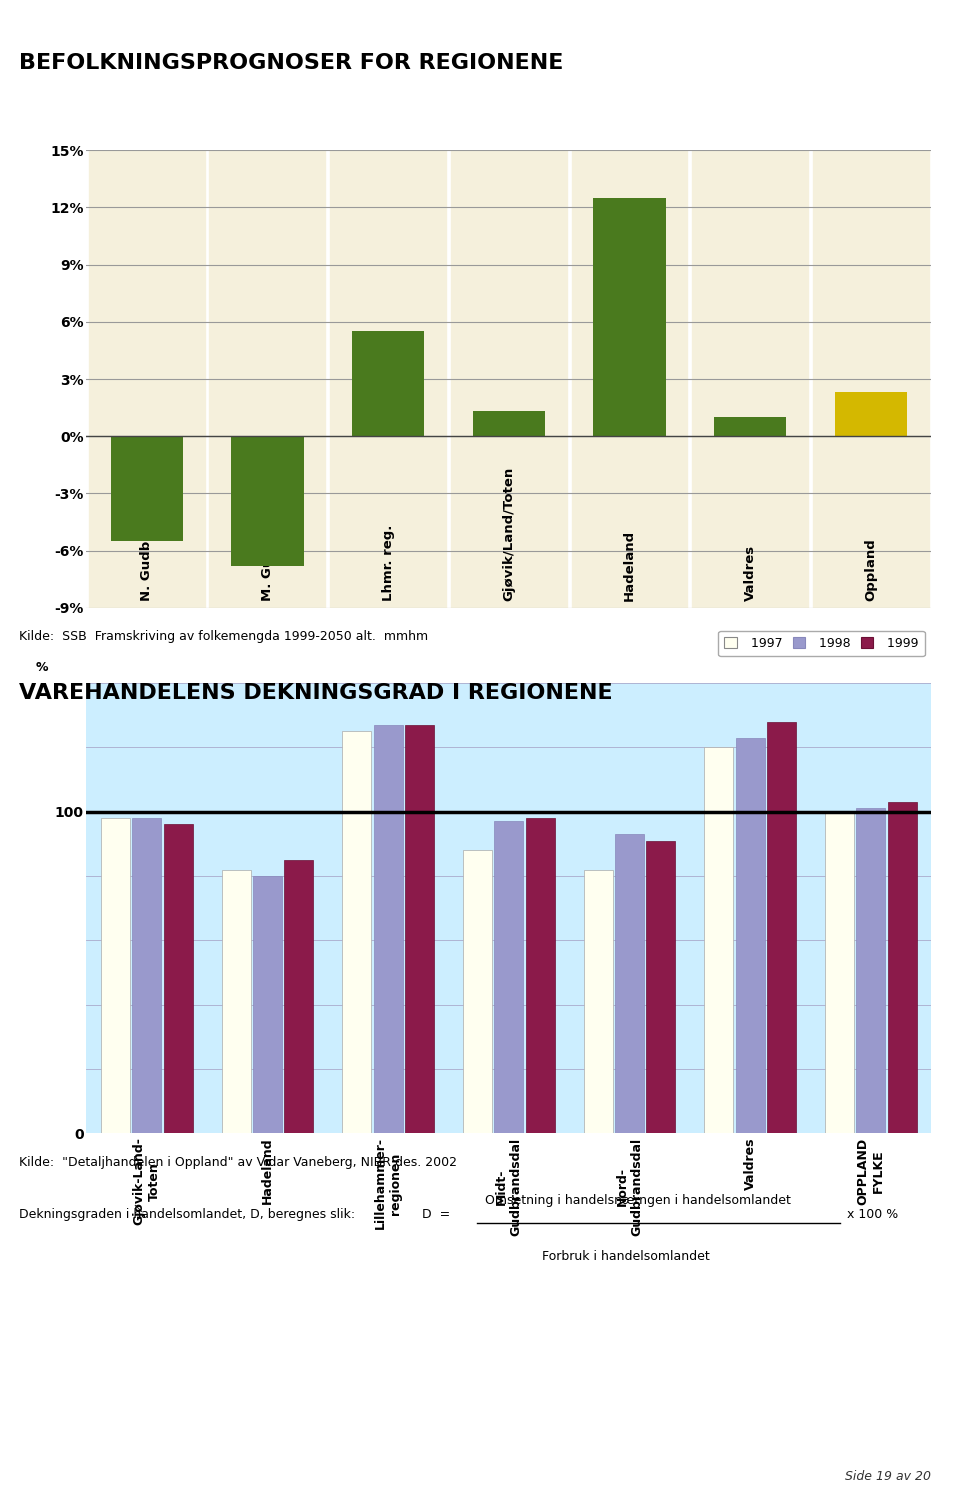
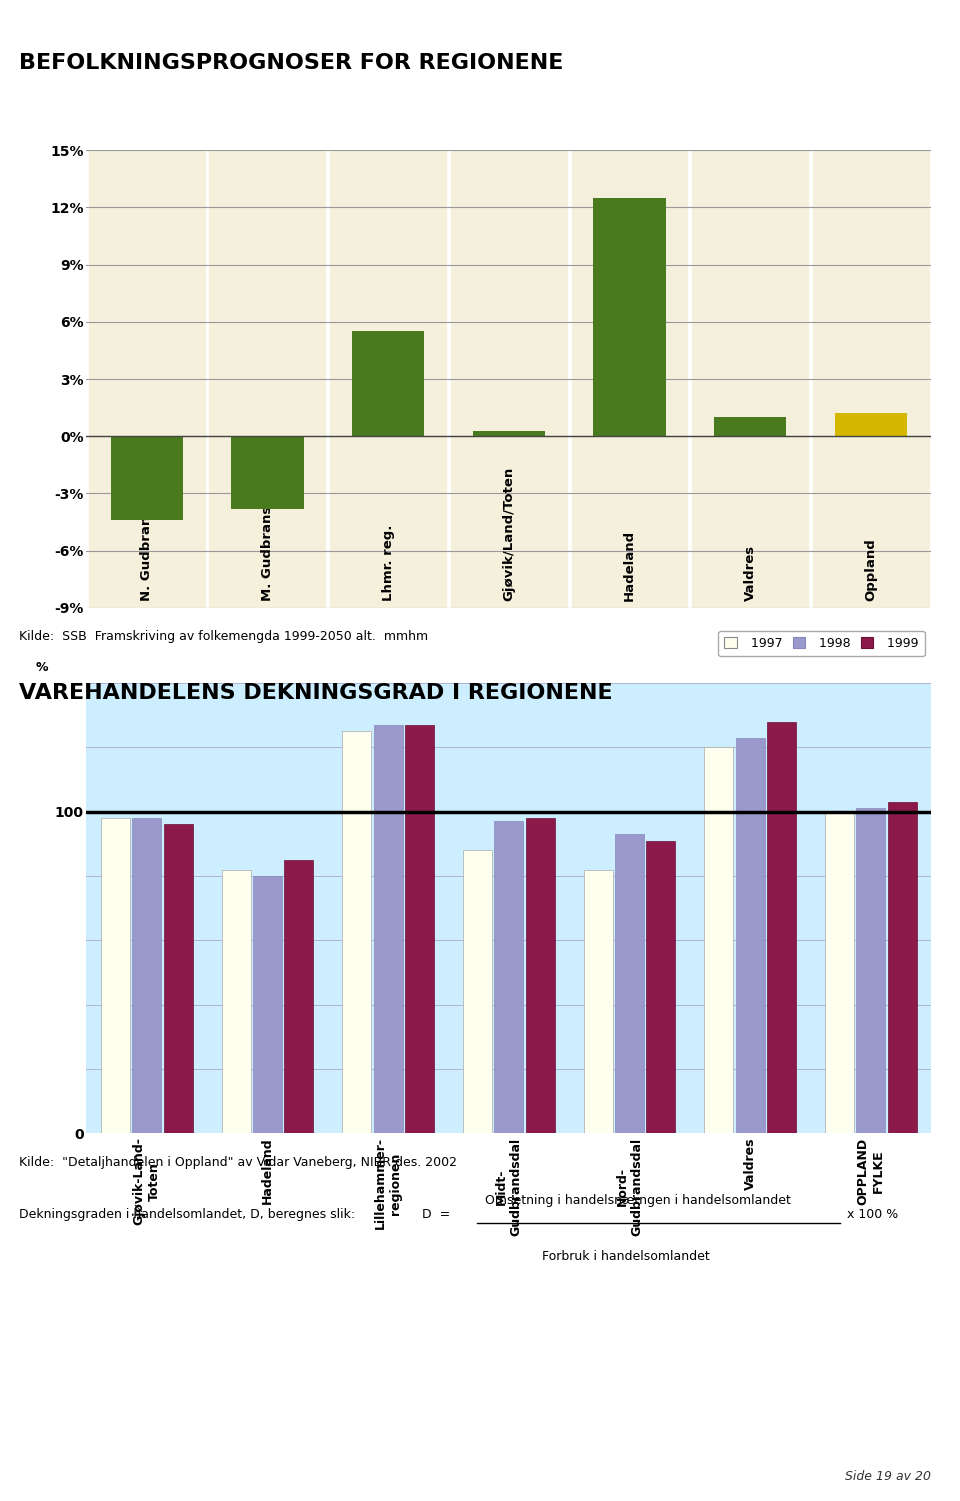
N. Gudbransdal: -5.5% -> -4.4%
M. Gudbransdal: -6.8% -> -3.8%
Gjøvik/Land/Toten: 1.3% -> 0.3%
Oppland: 2.3% -> 1.2%
